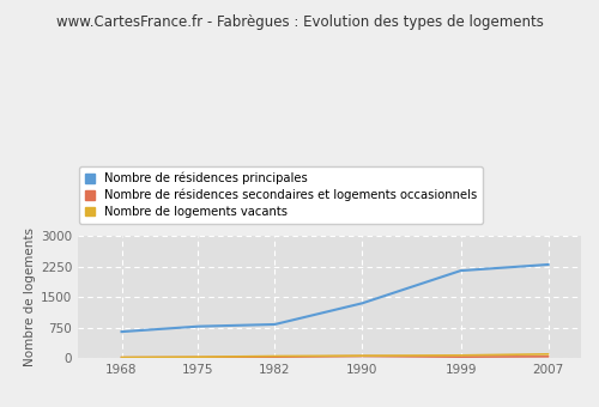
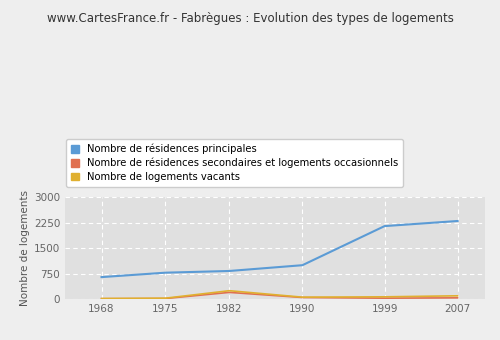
Nombre de résidences secondaires et logements occasionnels/1982: 30 -> 200
Nombre de logements vacants/1982: 50 -> 250
Nombre de résidences principales/1990: 1350 -> 1000
